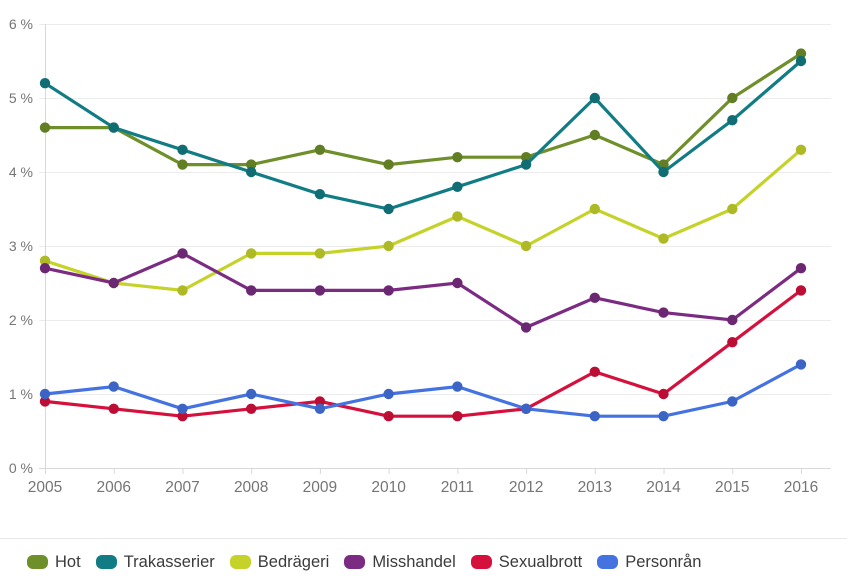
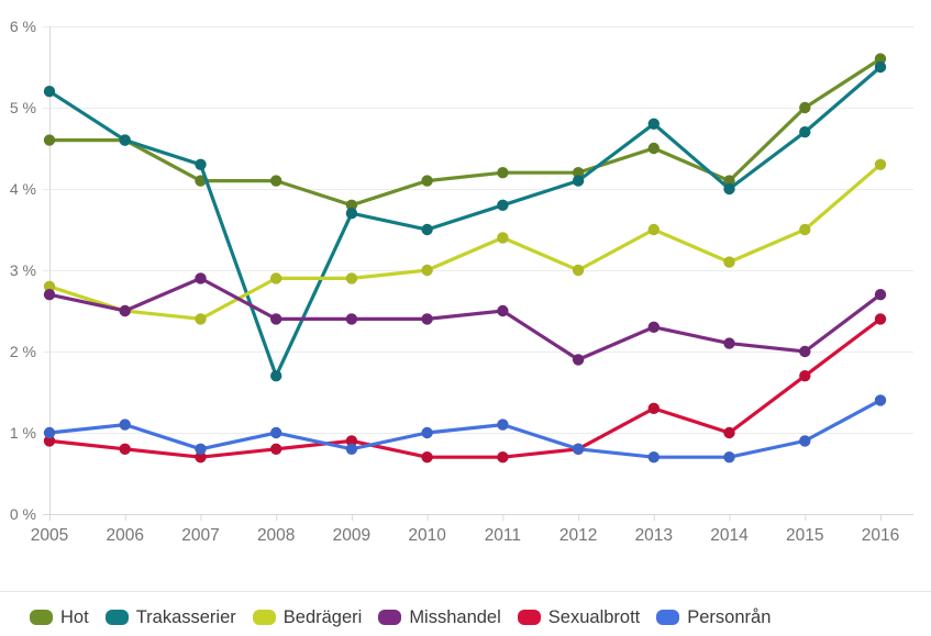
Trakasserier/2008: 4.0% -> 1.7%
Hot/2009: 4.3% -> 3.8%
Trakasserier/2013: 5.0% -> 4.8%
